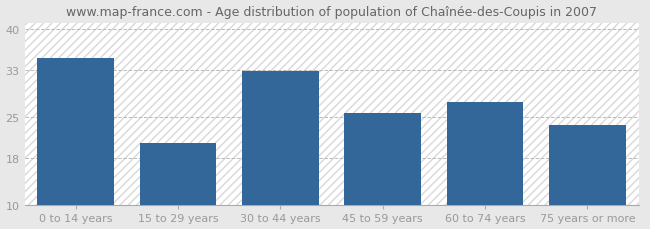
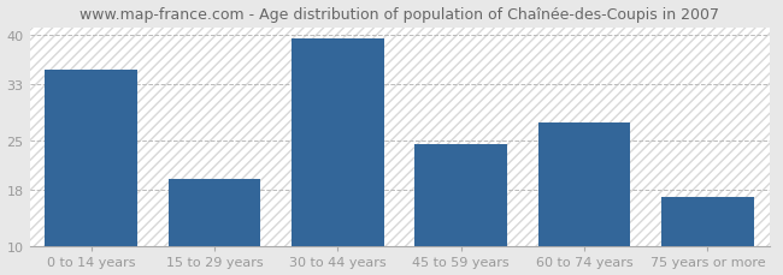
15 to 29 years: 20.6 -> 19.5
30 to 44 years: 32.8 -> 39.5
45 to 59 years: 25.6 -> 24.5
75 years or more: 23.6 -> 17.0
